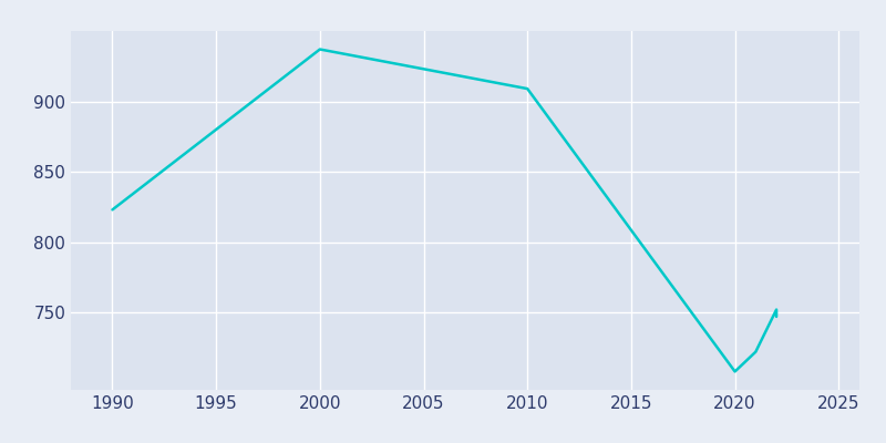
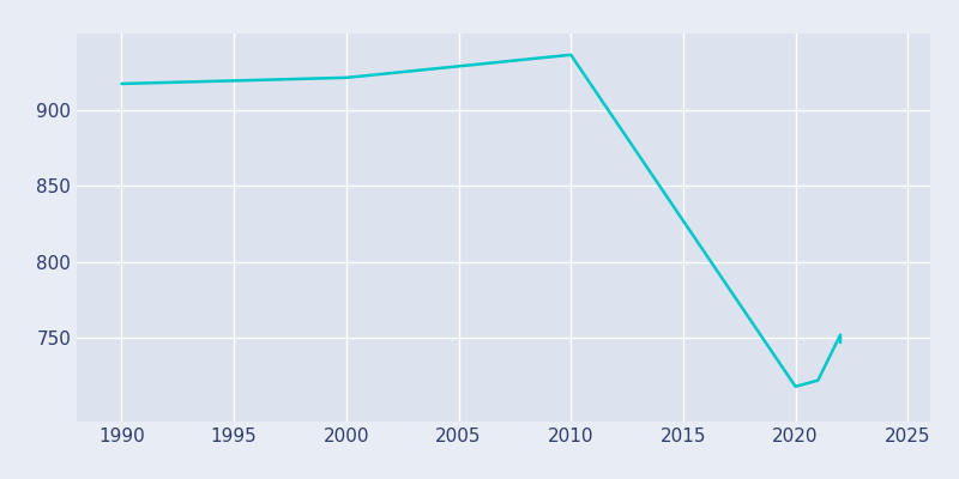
1990: 823 -> 917
2000: 937 -> 921
2010: 909 -> 936
2020: 708 -> 718
